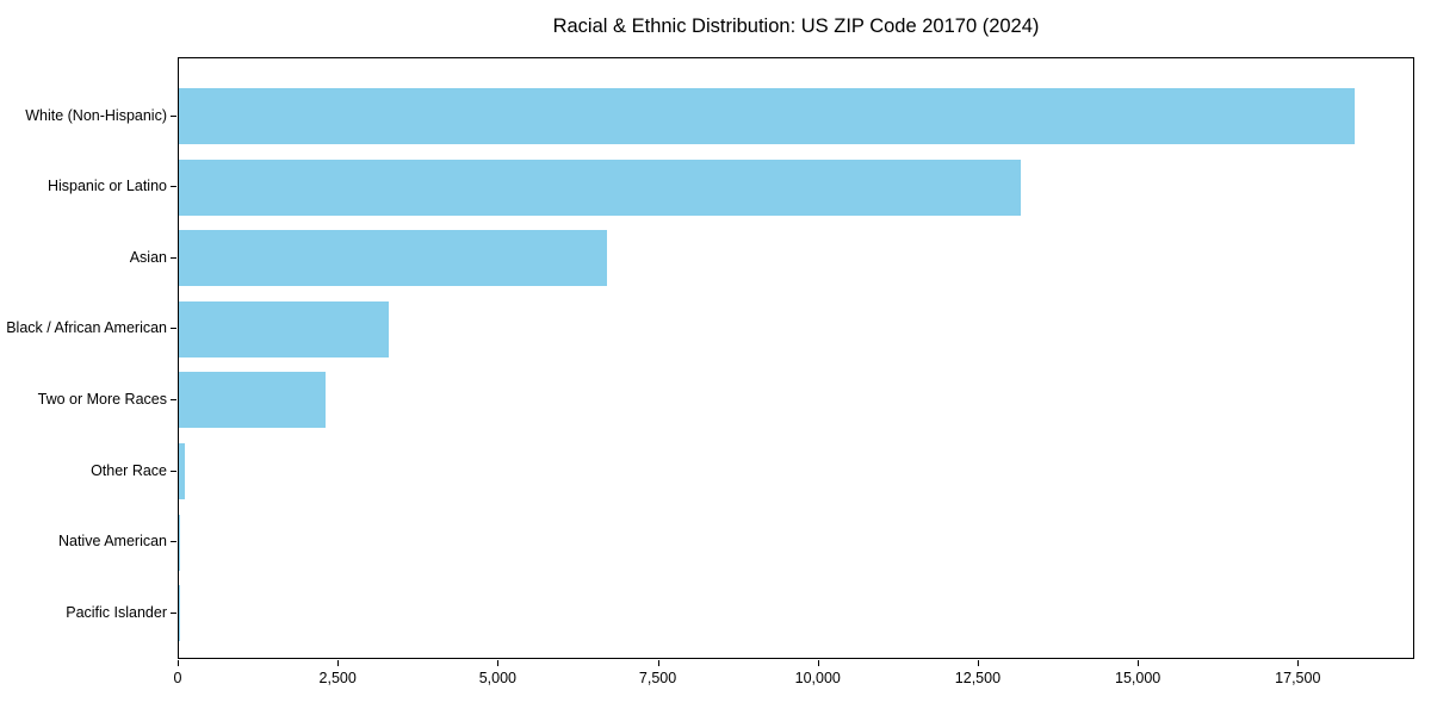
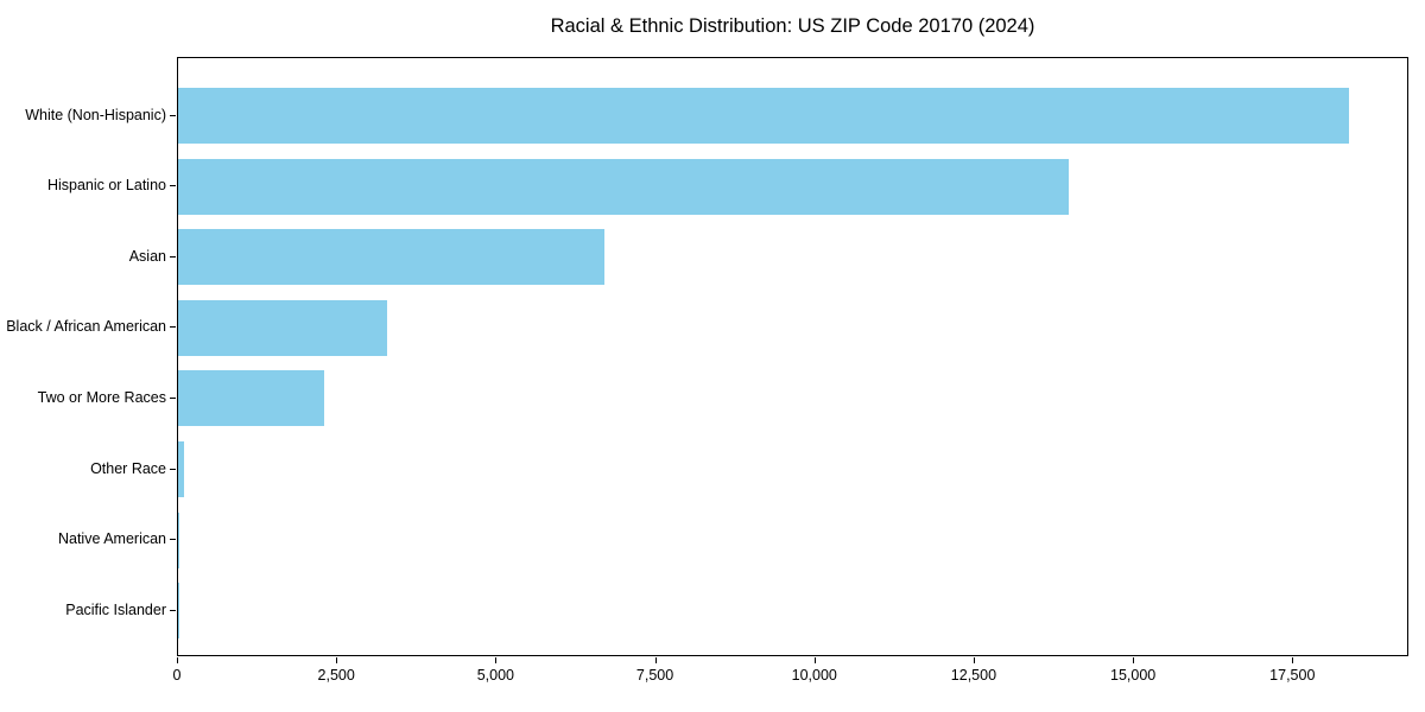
Hispanic or Latino: 13200 -> 14000
